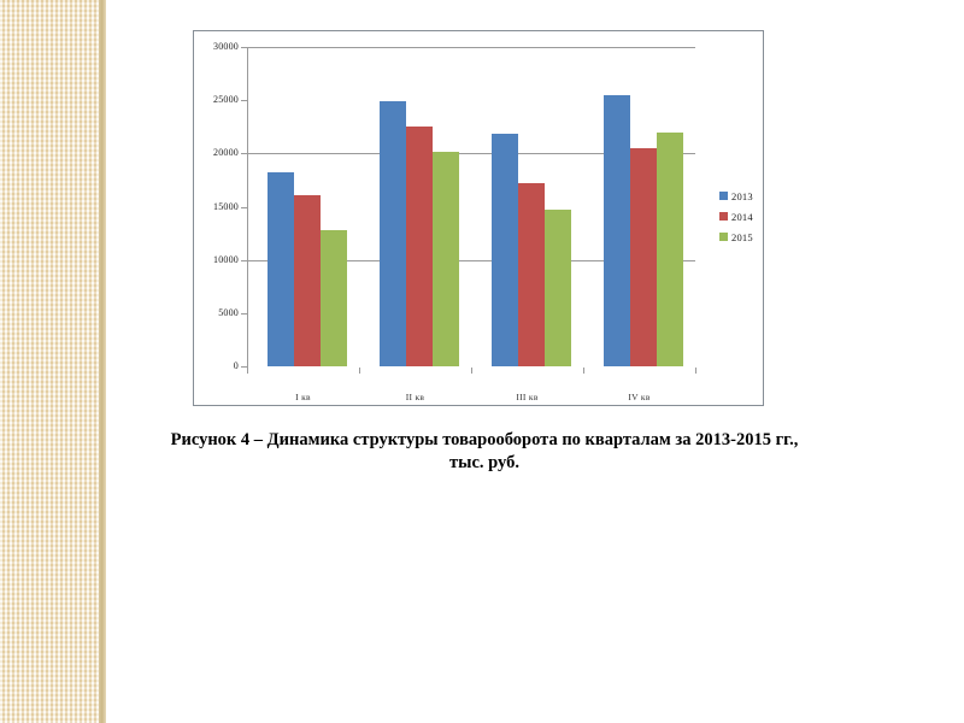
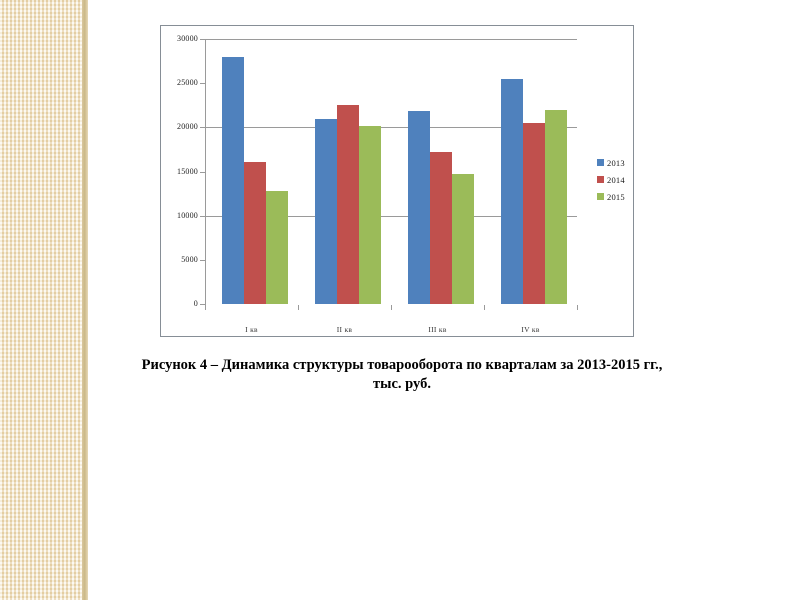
2013/I кв: 18000 -> 28000
2013/II кв: 25000 -> 21000
